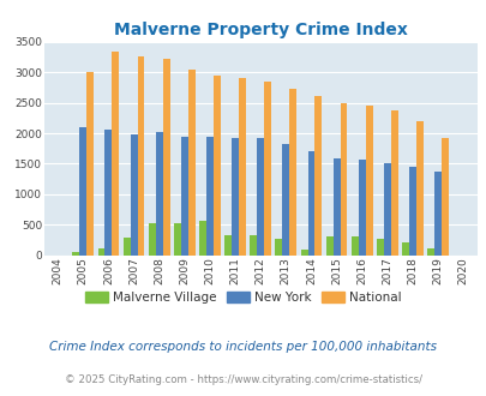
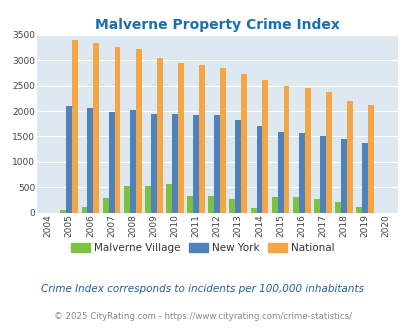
National/2005: 3000 -> 3400
National/2019: 1920 -> 2120
